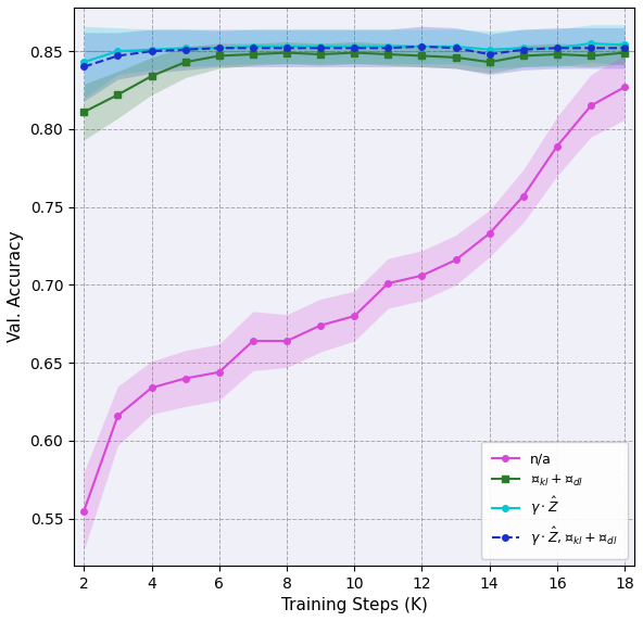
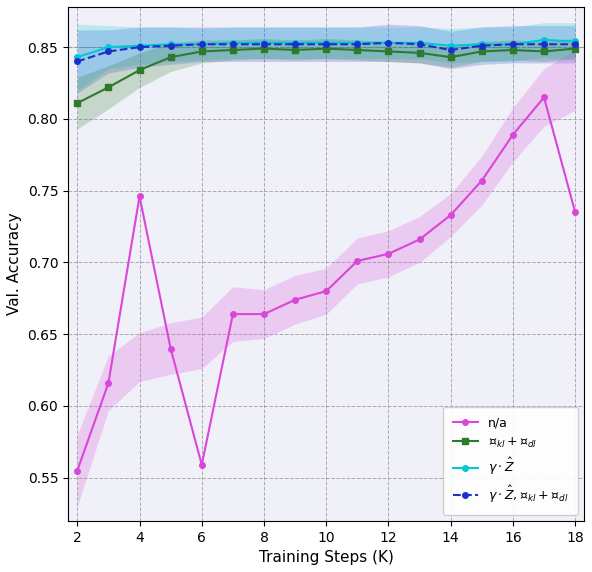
n/a/4: 0.634 -> 0.746
n/a/6: 0.644 -> 0.559
n/a/18: 0.827 -> 0.735
